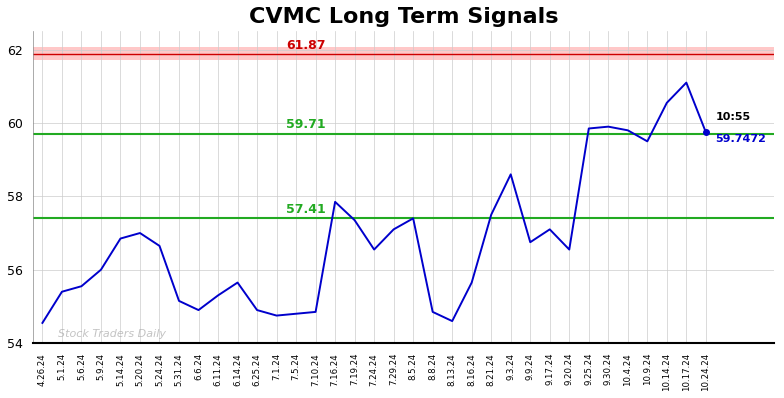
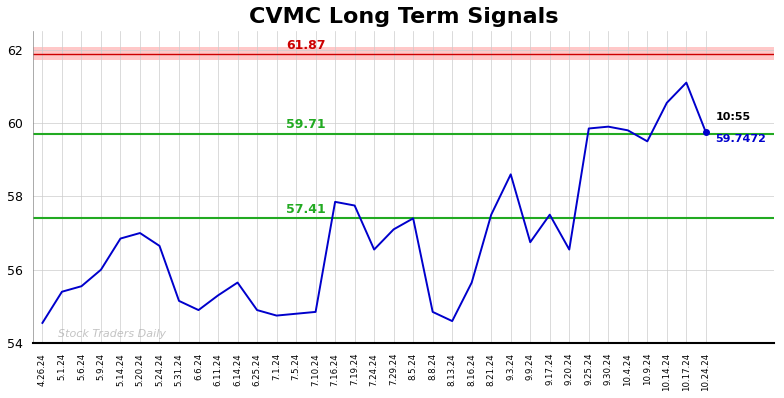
7.19.24: 57.35 -> 57.75
9.17.24: 57.10 -> 57.50
